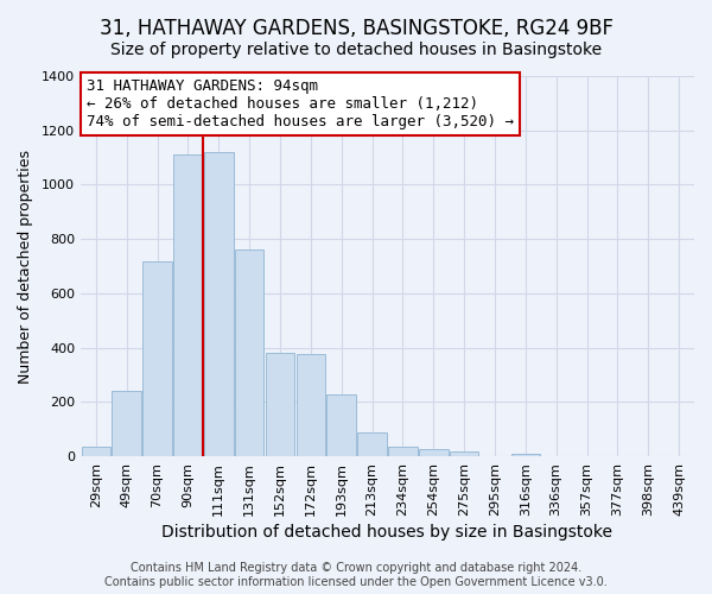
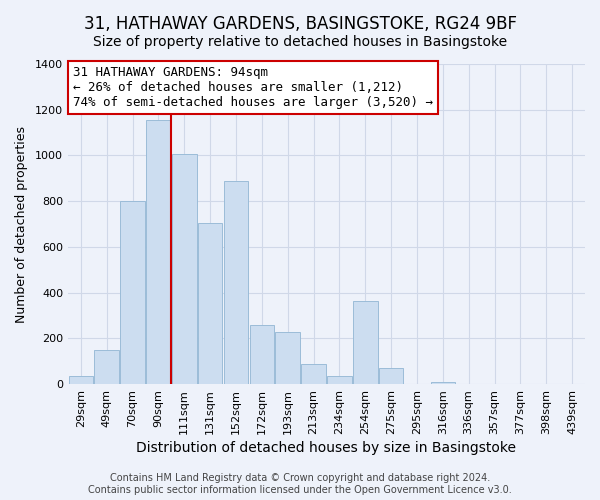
49sqm: 240 -> 150
70sqm: 720 -> 800
90sqm: 1110 -> 1155
111sqm: 1120 -> 1005
131sqm: 760 -> 705
152sqm: 380 -> 890
172sqm: 375 -> 260
254sqm: 25 -> 365
275sqm: 20 -> 70
